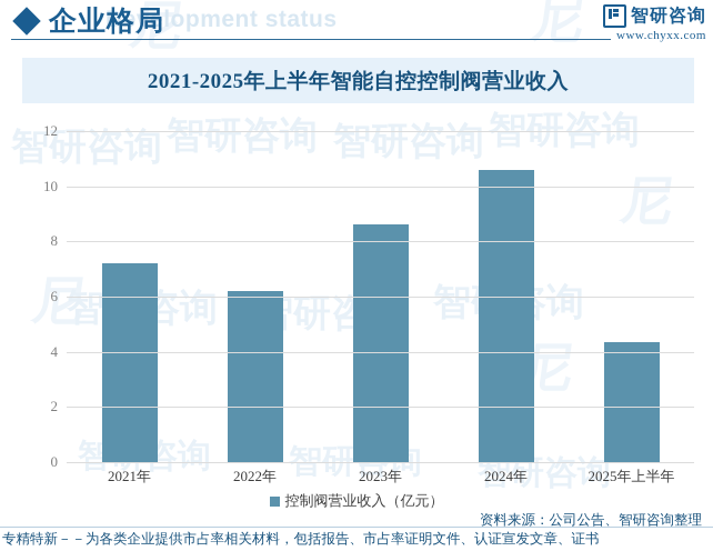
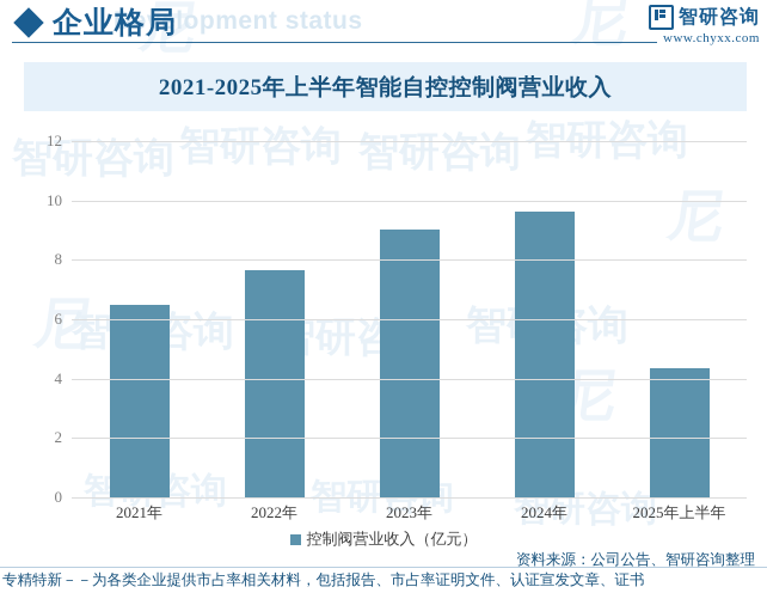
2021年: 7.2 -> 6.5
2022年: 6.2 -> 7.7
2023年: 8.6 -> 9.0
2024年: 10.6 -> 9.6
